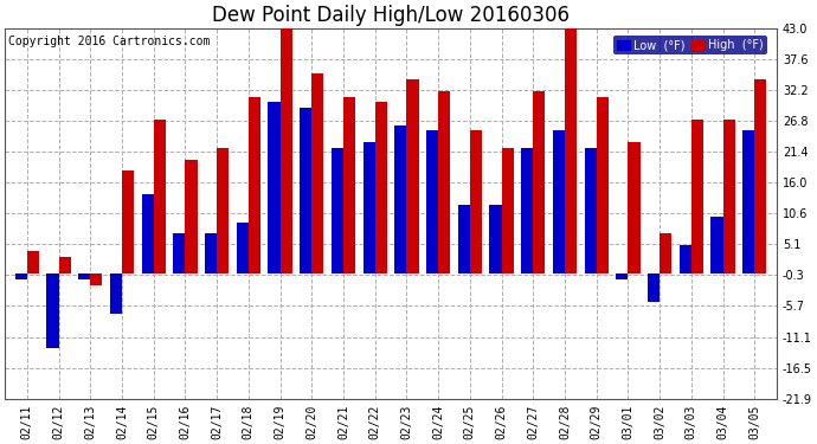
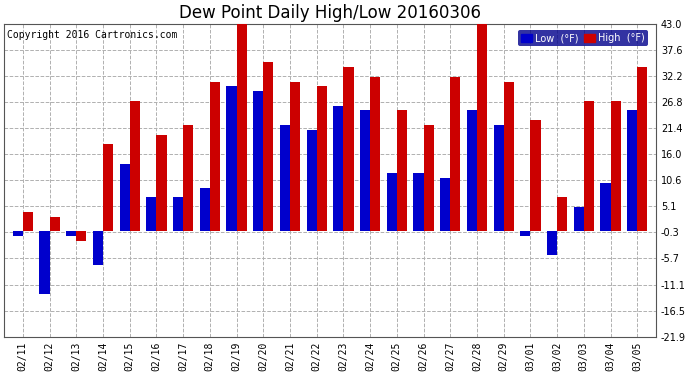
Low (°F)/02/22: 23 -> 21
Low (°F)/02/27: 22 -> 11
